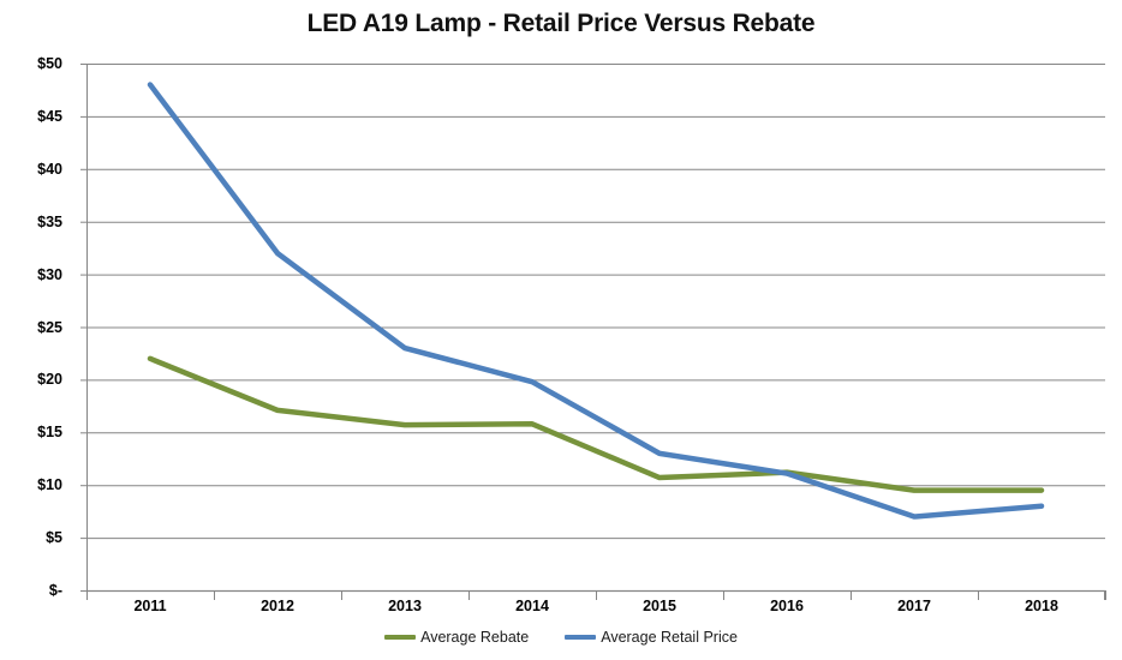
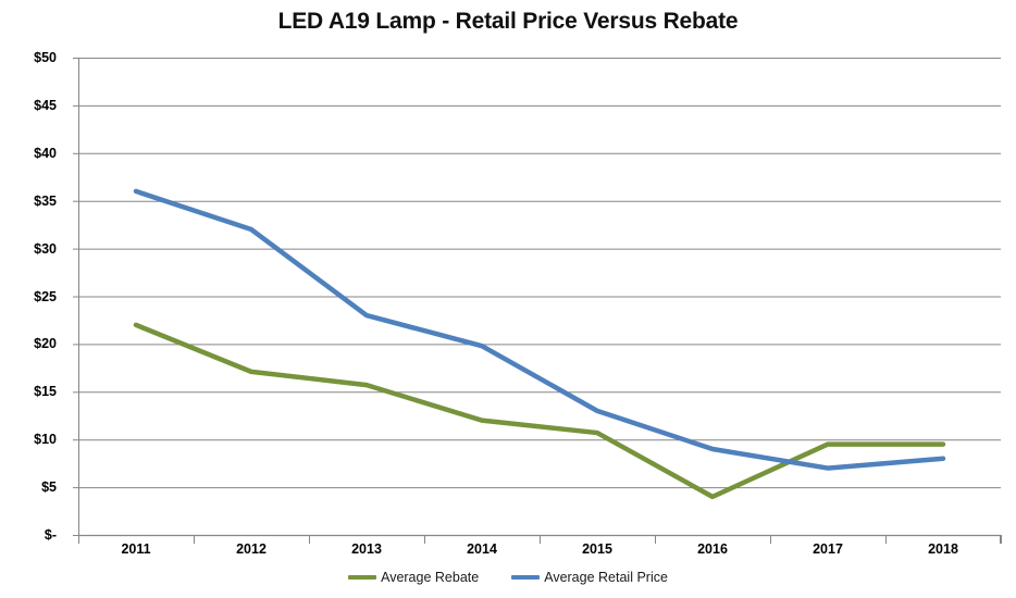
Average Retail Price/2011: $48 -> $36
Average Rebate/2014: $16 -> $12
Average Rebate/2016: $11 -> $4
Average Retail Price/2016: $11 -> $9
